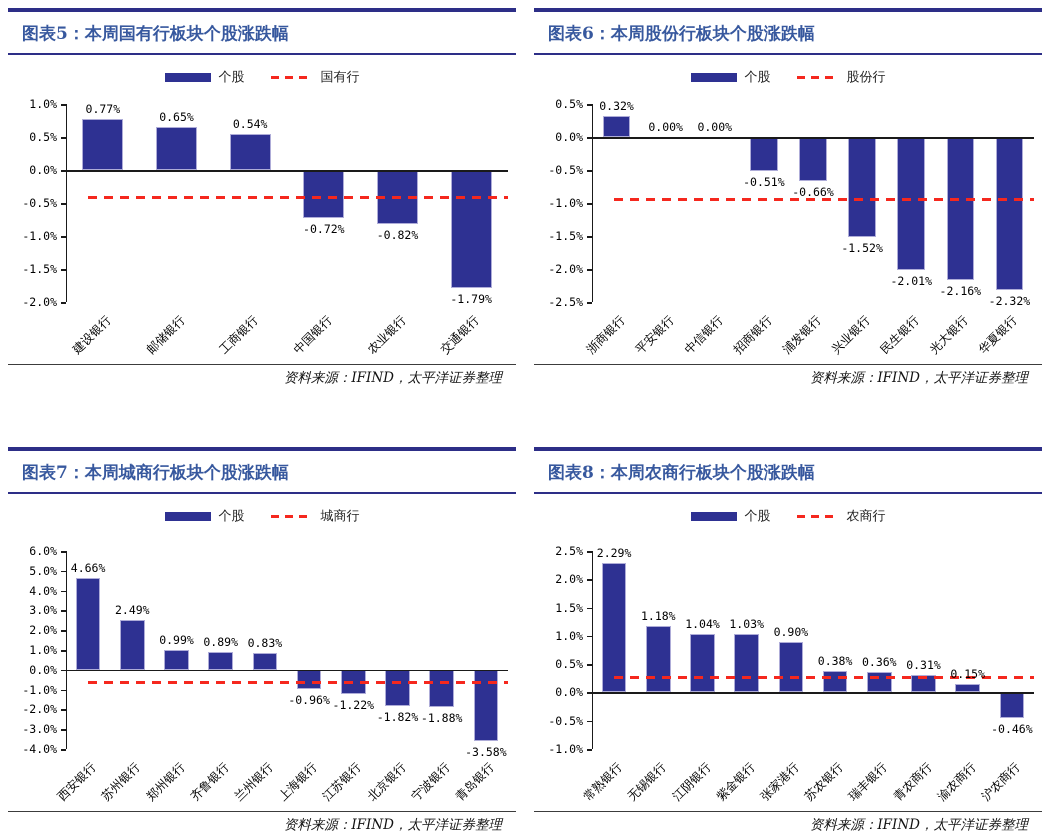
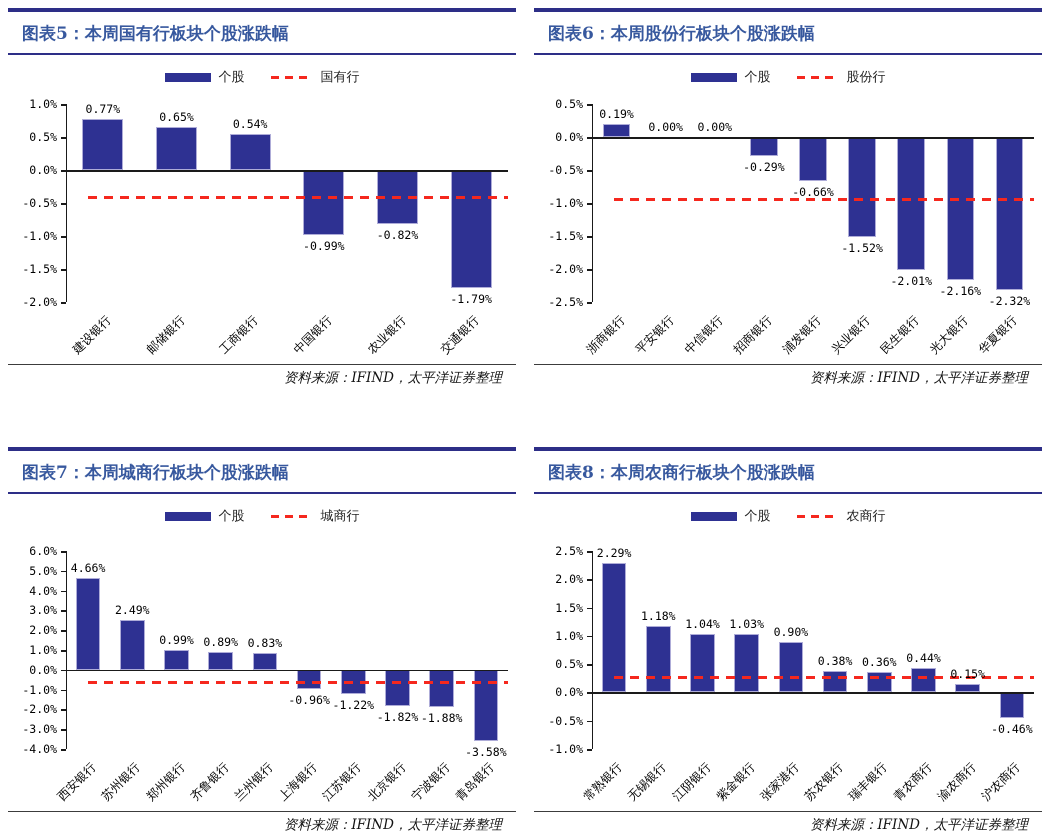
图表5：本周国有行板块个股涨跌幅/中国银行: -0.72% -> -0.99%
图表6：本周股份行板块个股涨跌幅/浙商银行: 0.32% -> 0.19%
图表6：本周股份行板块个股涨跌幅/招商银行: -0.51% -> -0.29%
图表8：本周农商行板块个股涨跌幅/青农商行: 0.31% -> 0.44%
